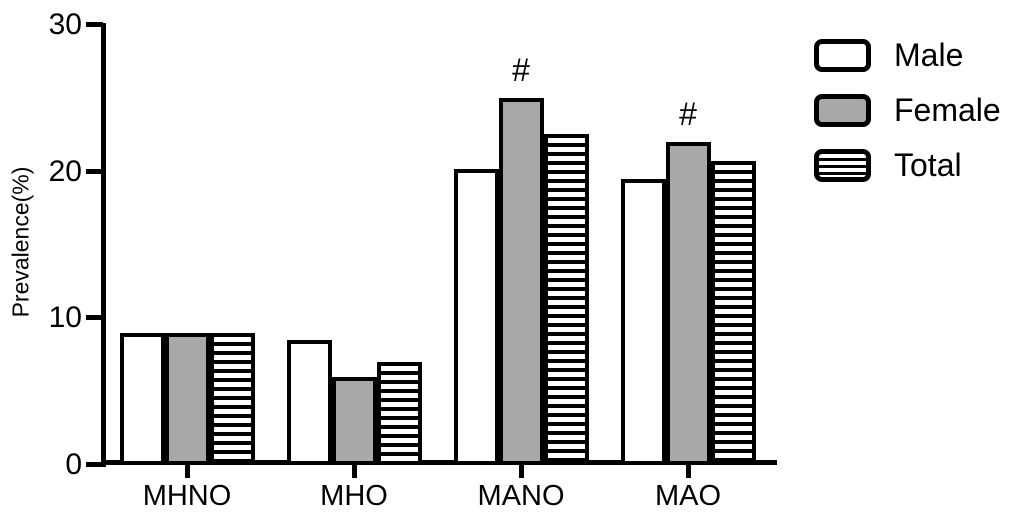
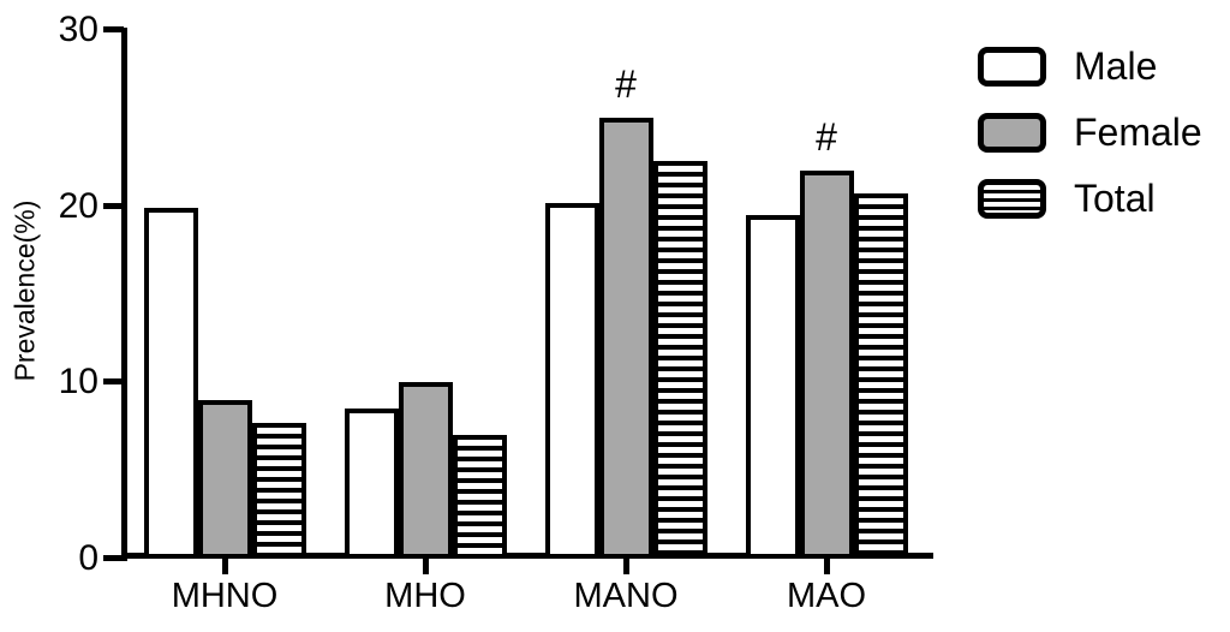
Male/MHNO: 9.0 -> 19.9
Total/MHNO: 9.0 -> 7.7
Female/MHO: 6 -> 10
